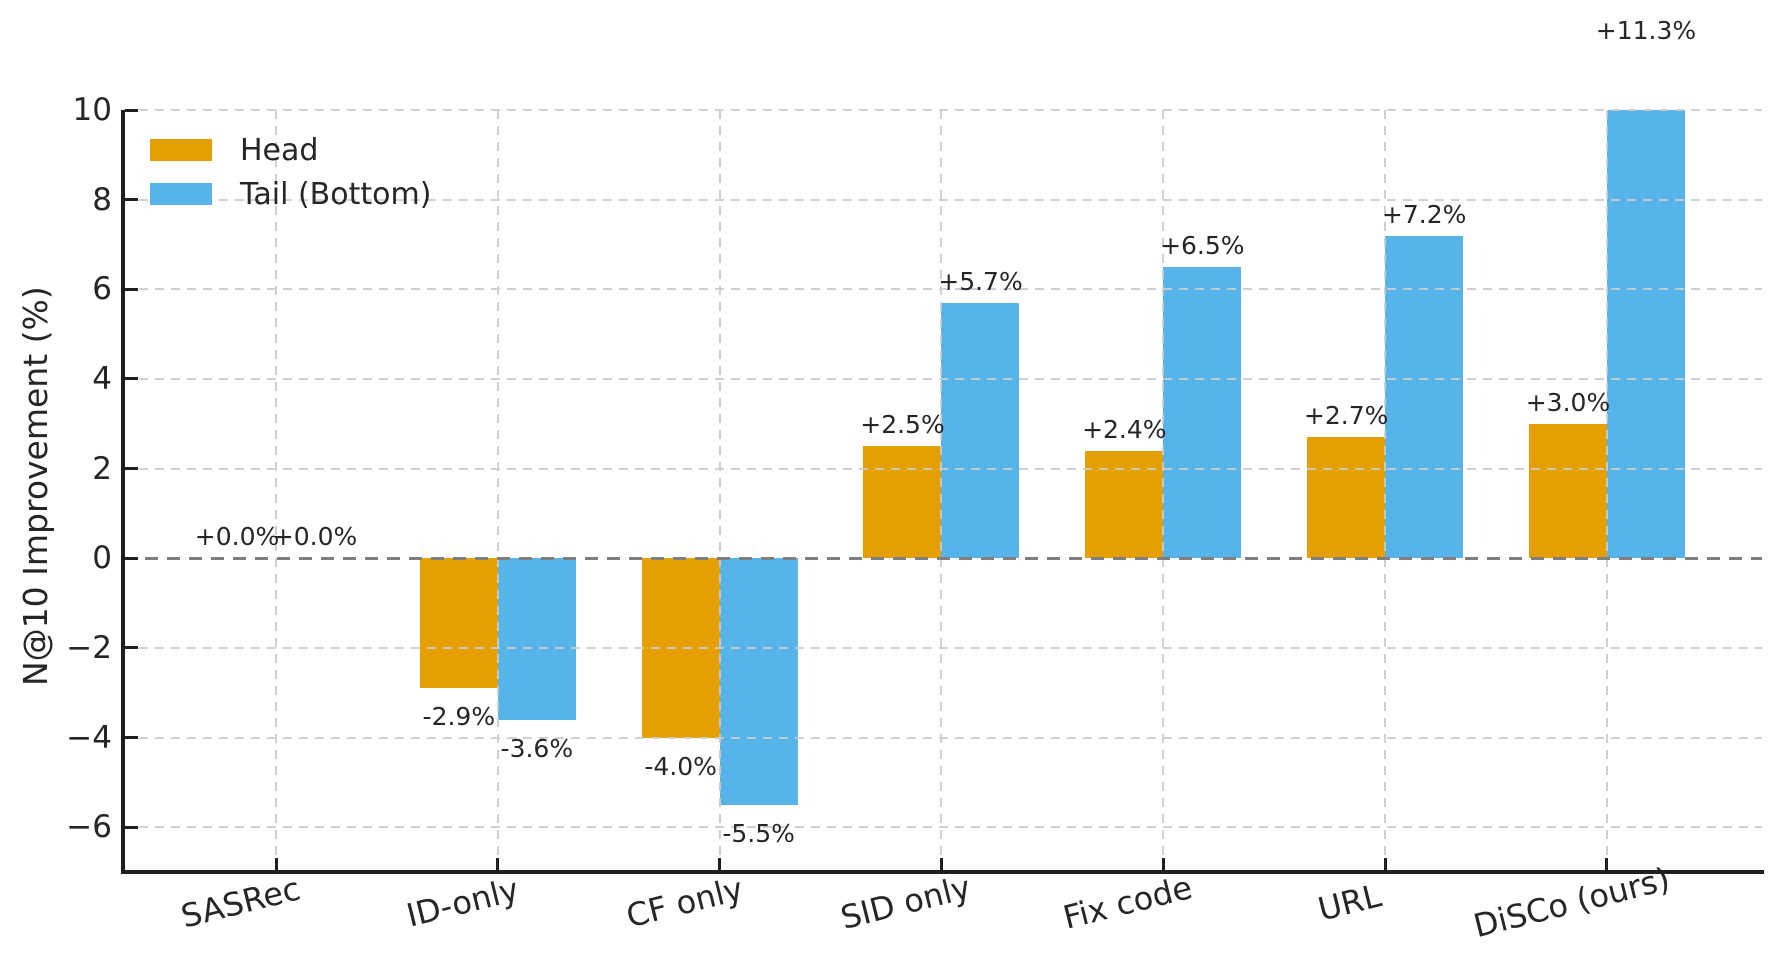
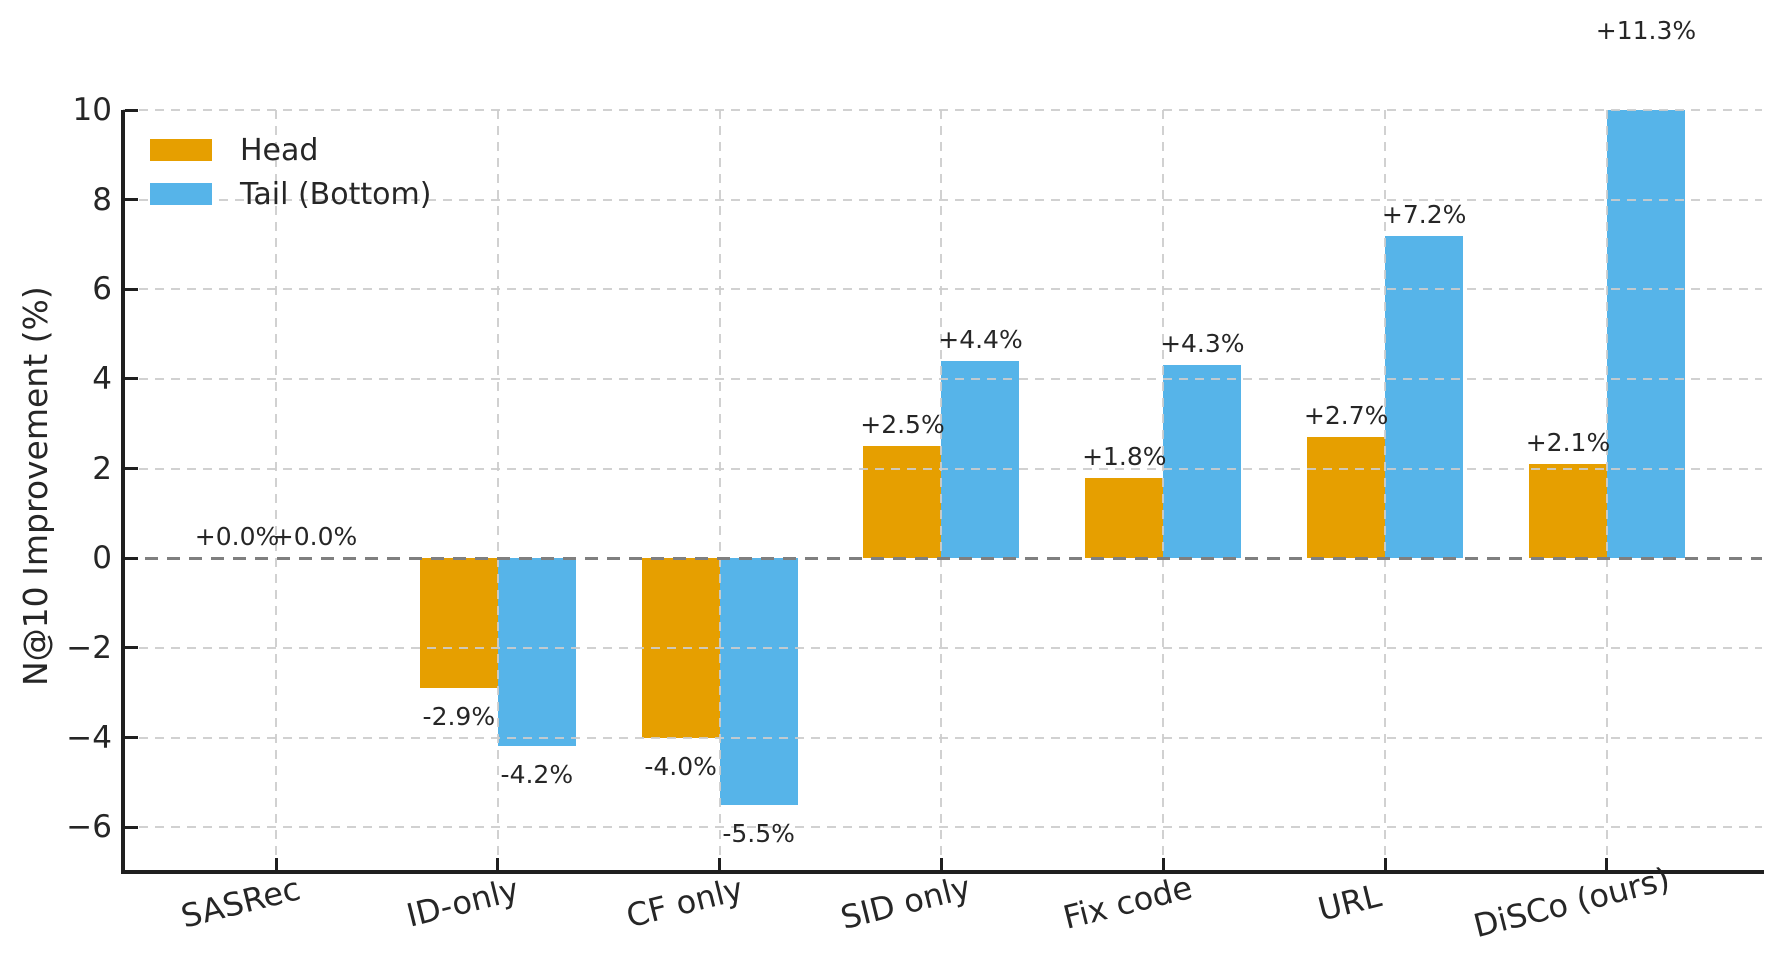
Tail (Bottom)/ID-only: -3.6% -> -4.2%
Tail (Bottom)/SID only: +5.7% -> +4.4%
Head/Fix code: +2.4% -> +1.8%
Tail (Bottom)/Fix code: +6.5% -> +4.3%
Head/DiSCo (ours): +3.0% -> +2.1%
